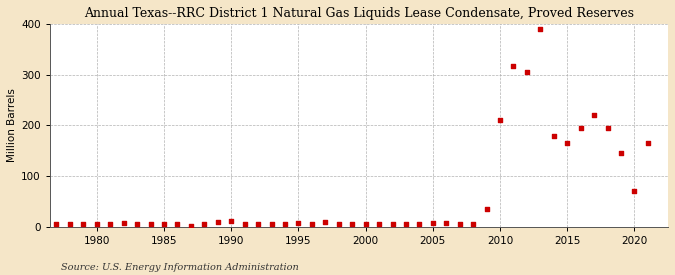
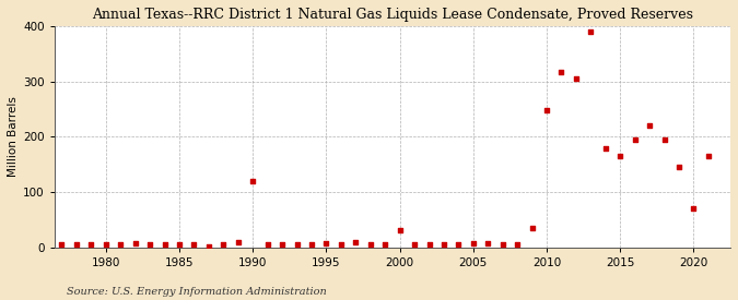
1990: 12 -> 120
2000: 5 -> 32
2010: 210 -> 248
